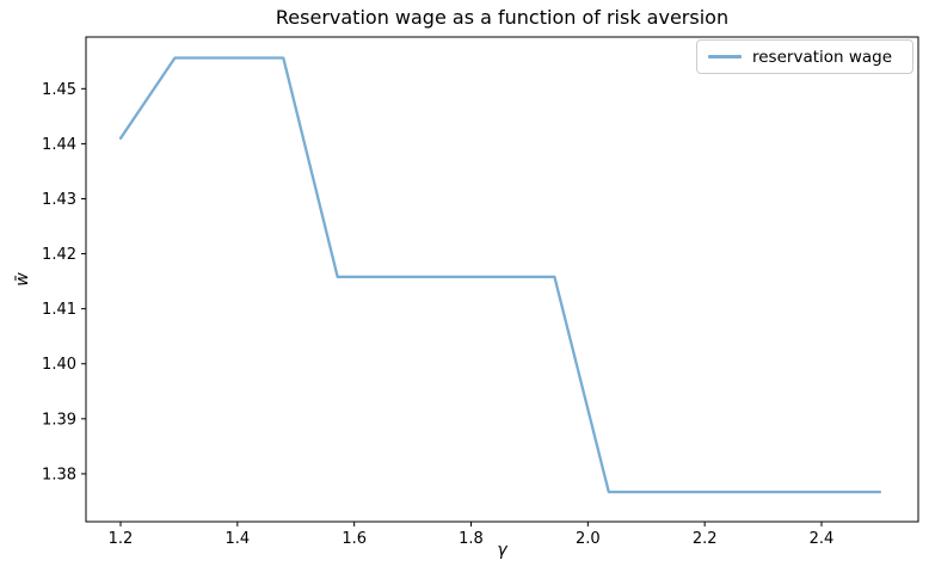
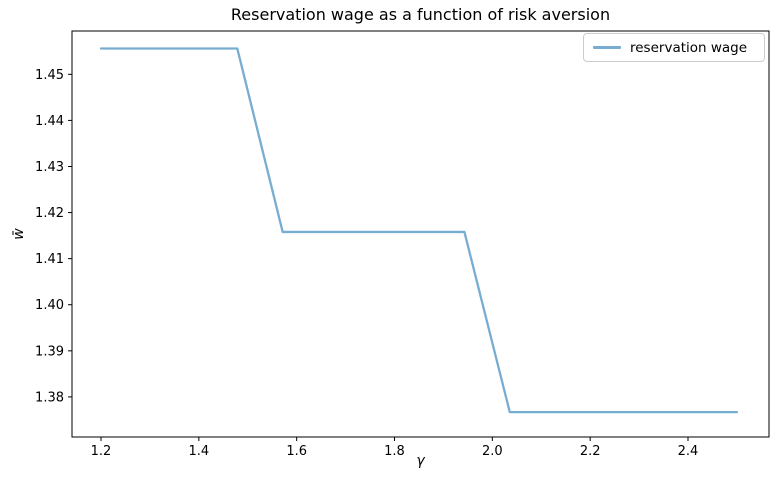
1.2: 1.441 -> 1.456
